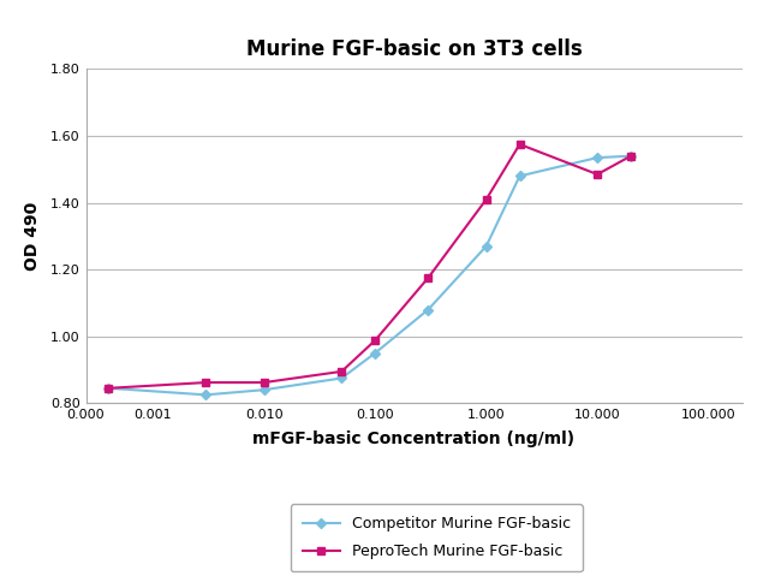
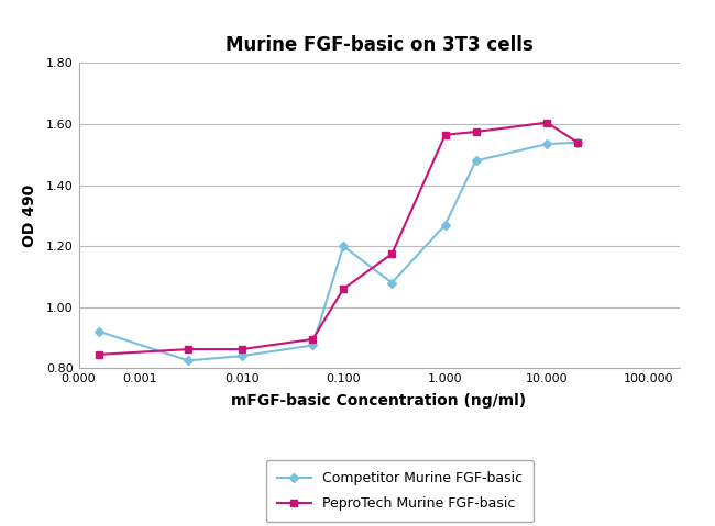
Competitor Murine FGF-basic/0.000: 0.845 -> 0.920
Competitor Murine FGF-basic/0.100: 0.950 -> 1.200
PeproTech Murine FGF-basic/0.100: 0.988 -> 1.060
PeproTech Murine FGF-basic/1.000: 1.410 -> 1.565
PeproTech Murine FGF-basic/10.000: 1.485 -> 1.605
